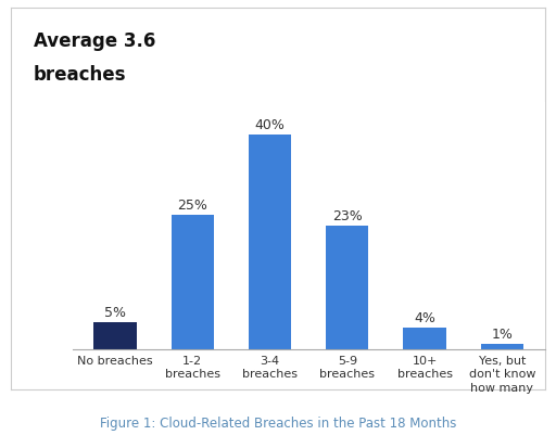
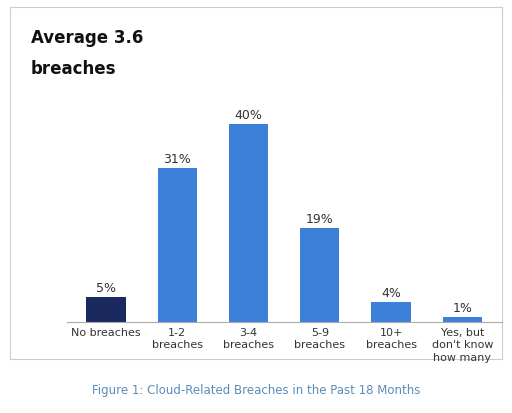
1-2 breaches: 25% -> 31%
5-9 breaches: 23% -> 19%
